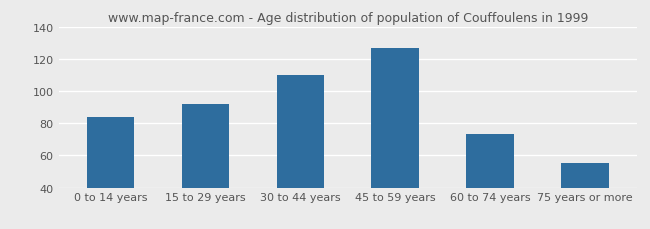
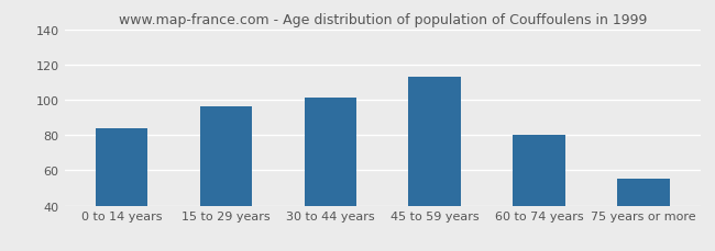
15 to 29 years: 92 -> 96
30 to 44 years: 110 -> 101
45 to 59 years: 127 -> 113
60 to 74 years: 73 -> 80
